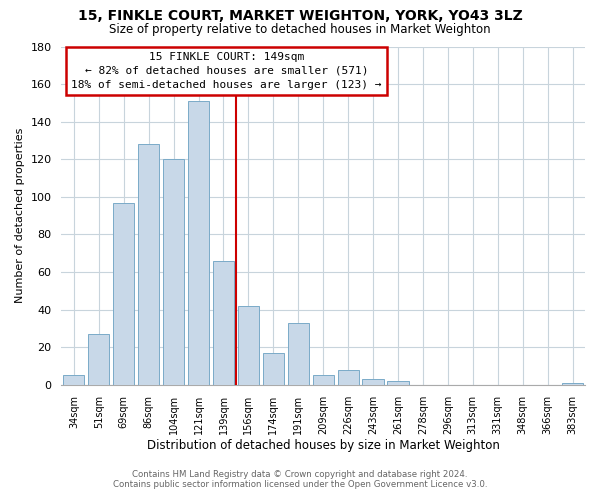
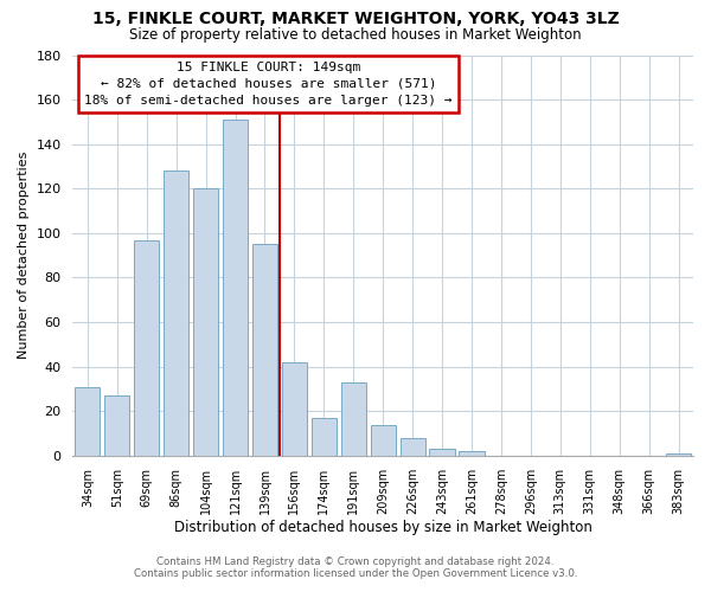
34sqm: 5 -> 31
139sqm: 66 -> 95
209sqm: 5 -> 14
